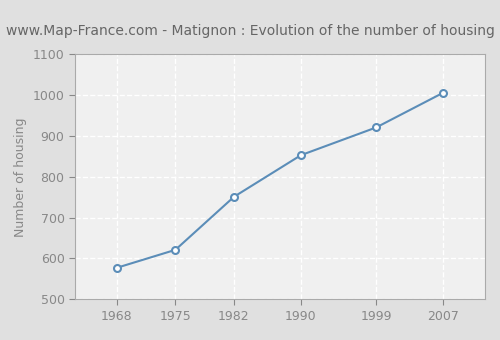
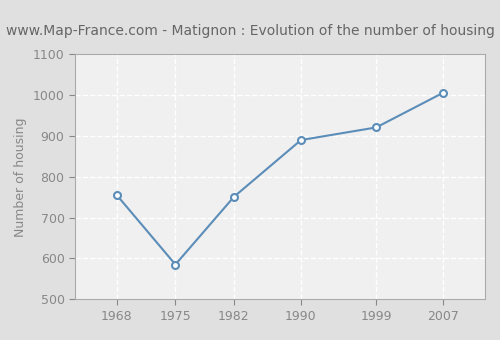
1968: 577 -> 755
1975: 621 -> 585
1990: 853 -> 890
